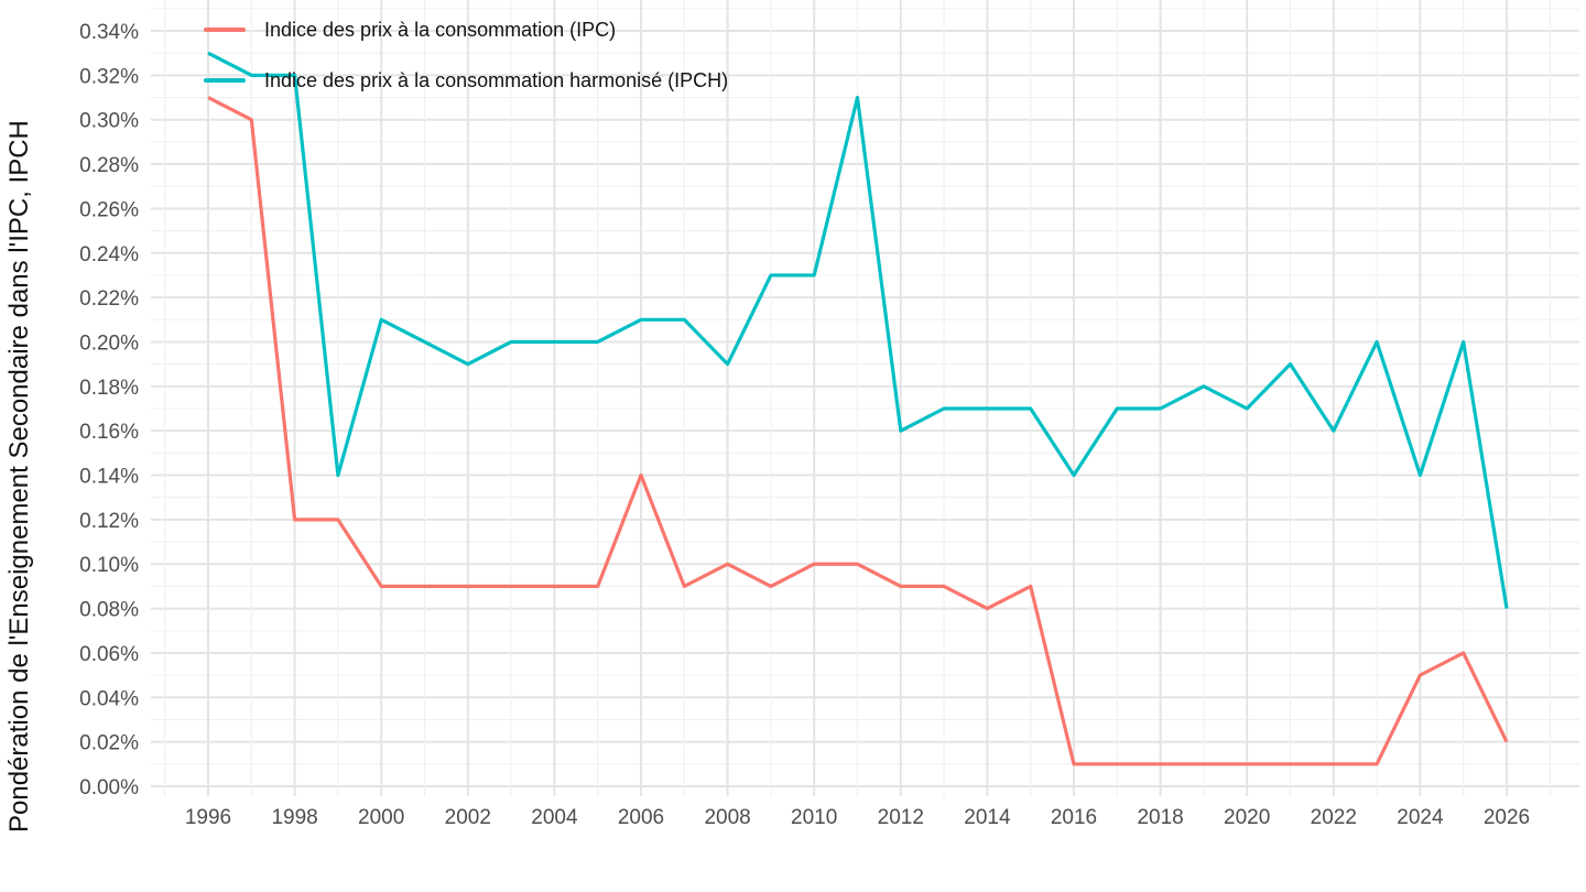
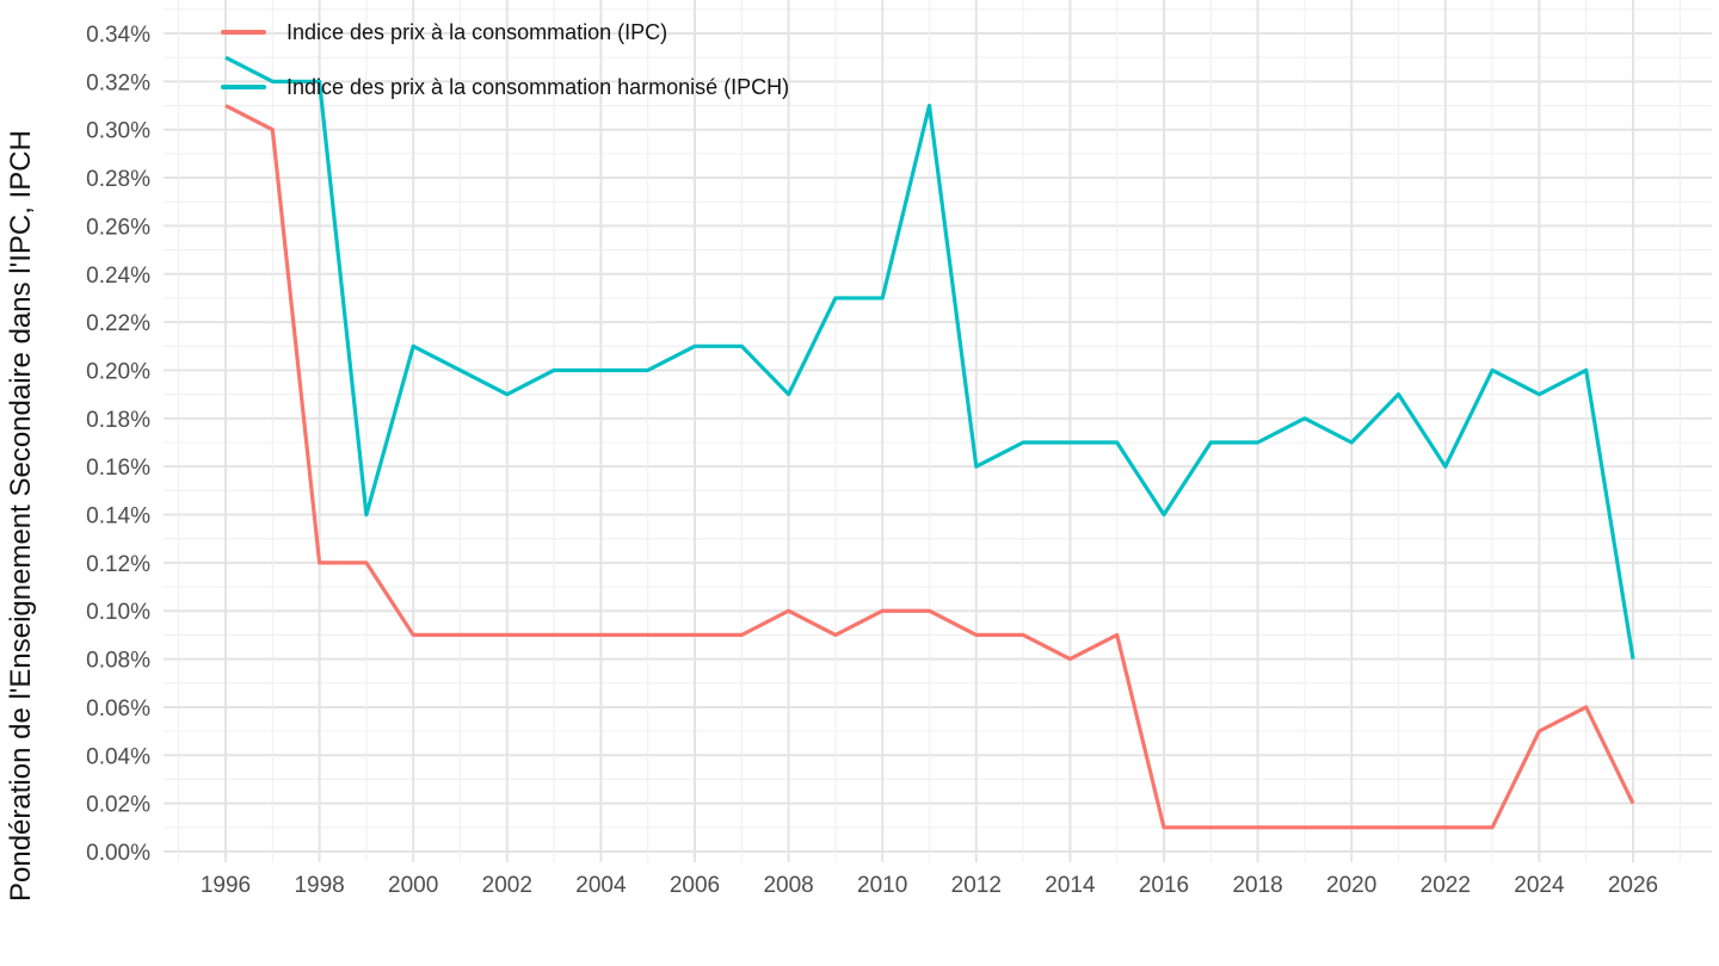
Indice des prix à la consommation (IPC)/2006: 0.14% -> 0.09%
Indice des prix à la consommation harmonisé (IPCH)/2024: 0.14% -> 0.19%
